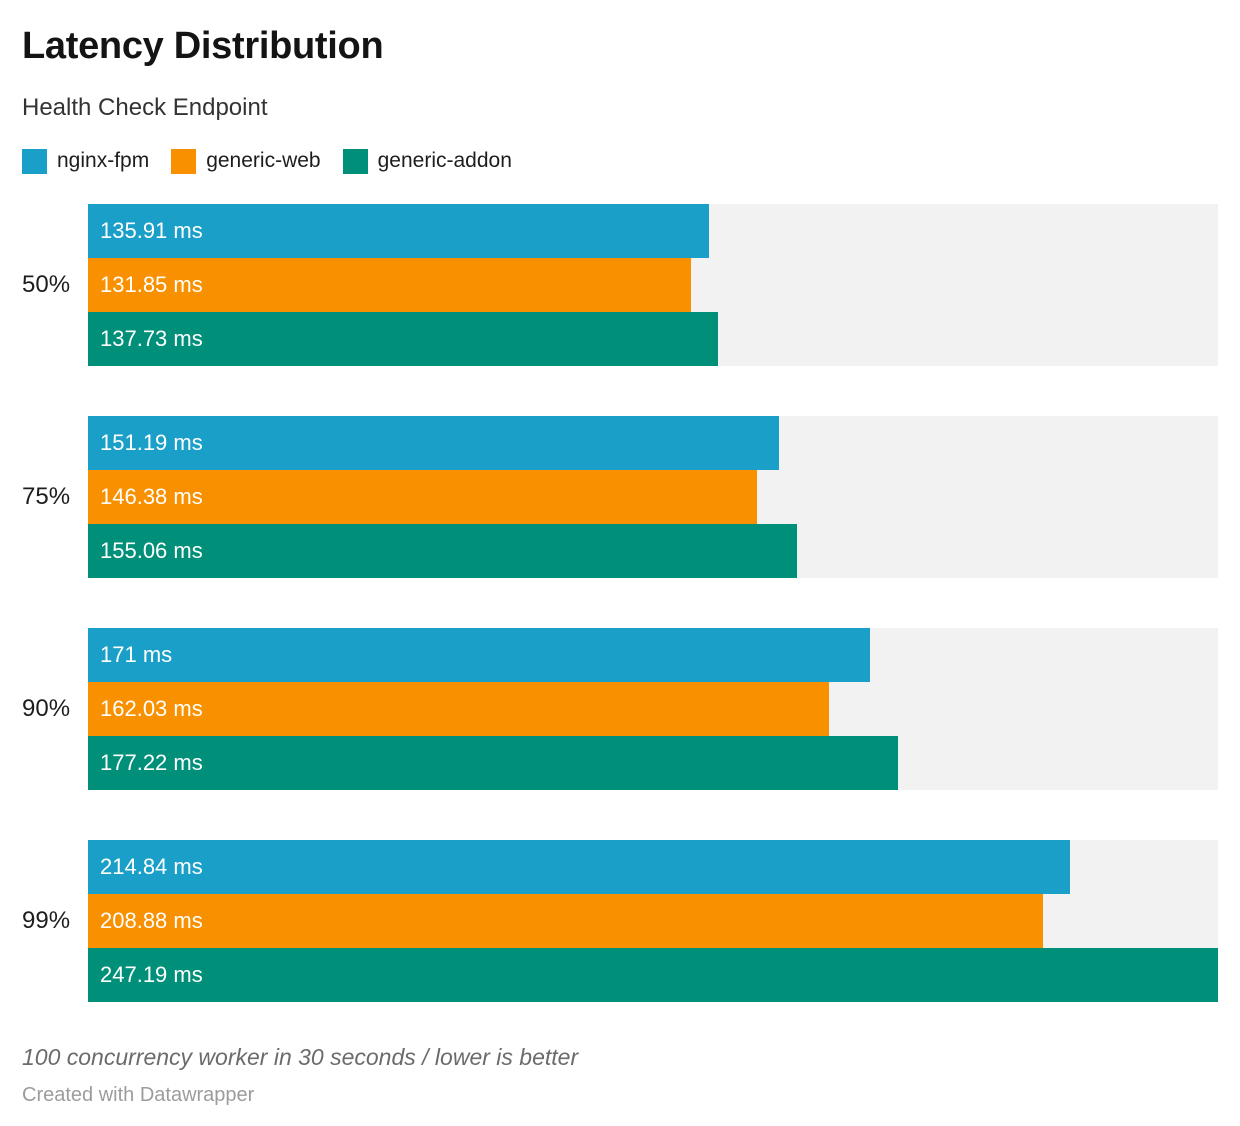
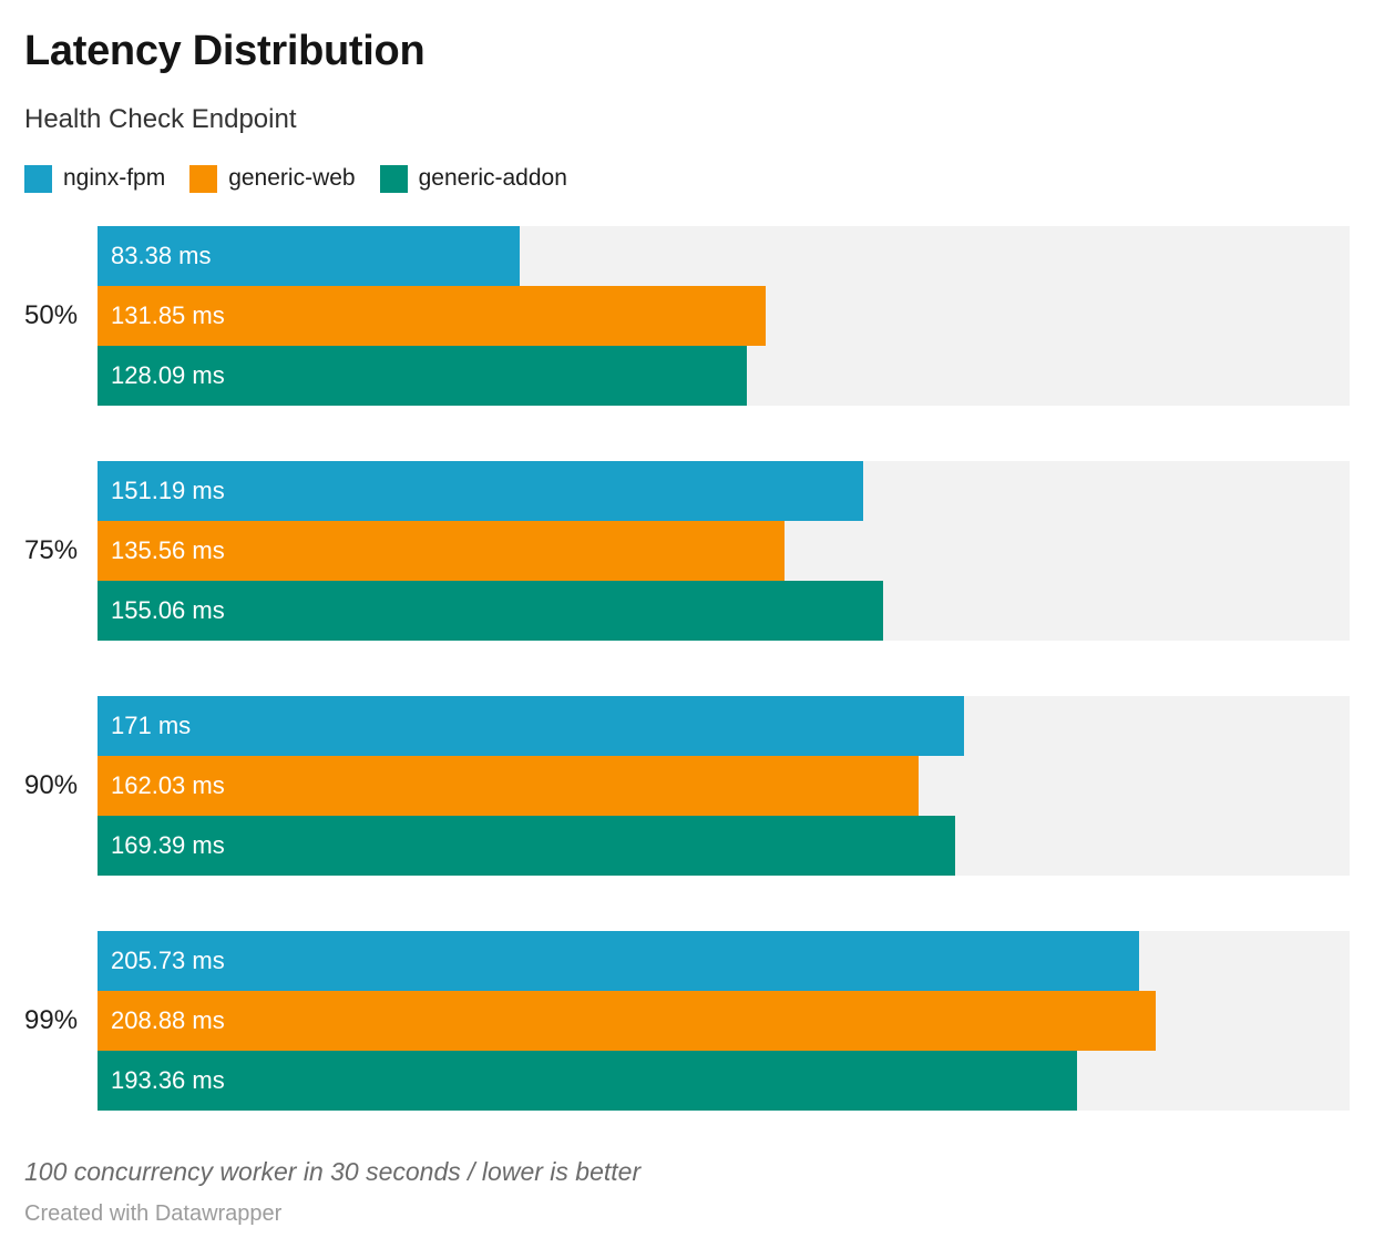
nginx-fpm/50%: 135.91 -> 83.38
generic-addon/50%: 137.73 -> 128.09
generic-web/75%: 146.38 -> 135.56
generic-addon/90%: 177.22 -> 169.39
nginx-fpm/99%: 214.84 -> 205.73
generic-addon/99%: 247.19 -> 193.36
